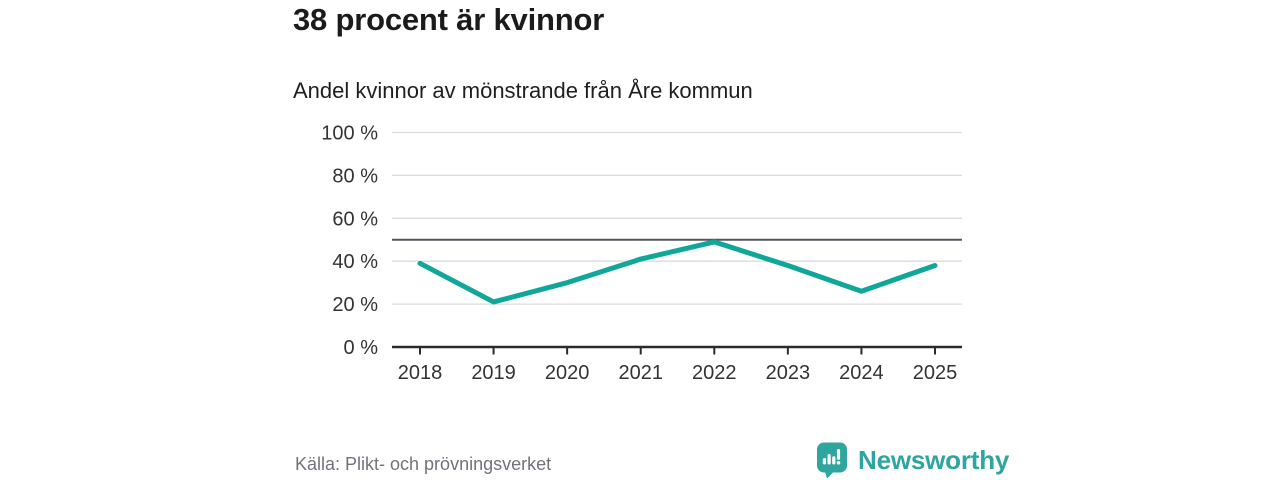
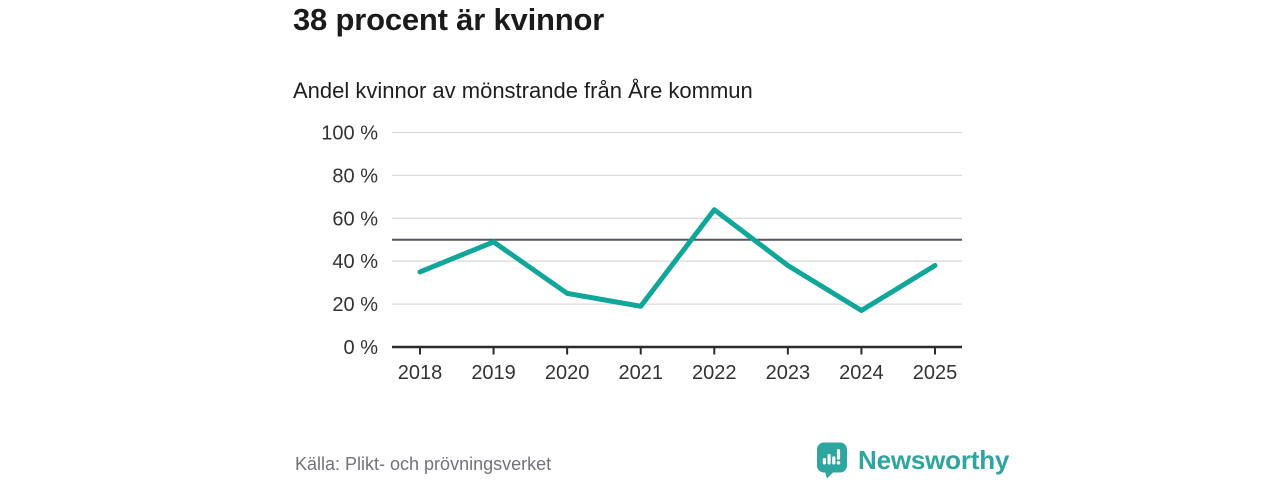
2018: 39% -> 35%
2019: 21% -> 49%
2020: 30% -> 25%
2021: 41% -> 19%
2022: 49% -> 64%
2024: 26% -> 17%
